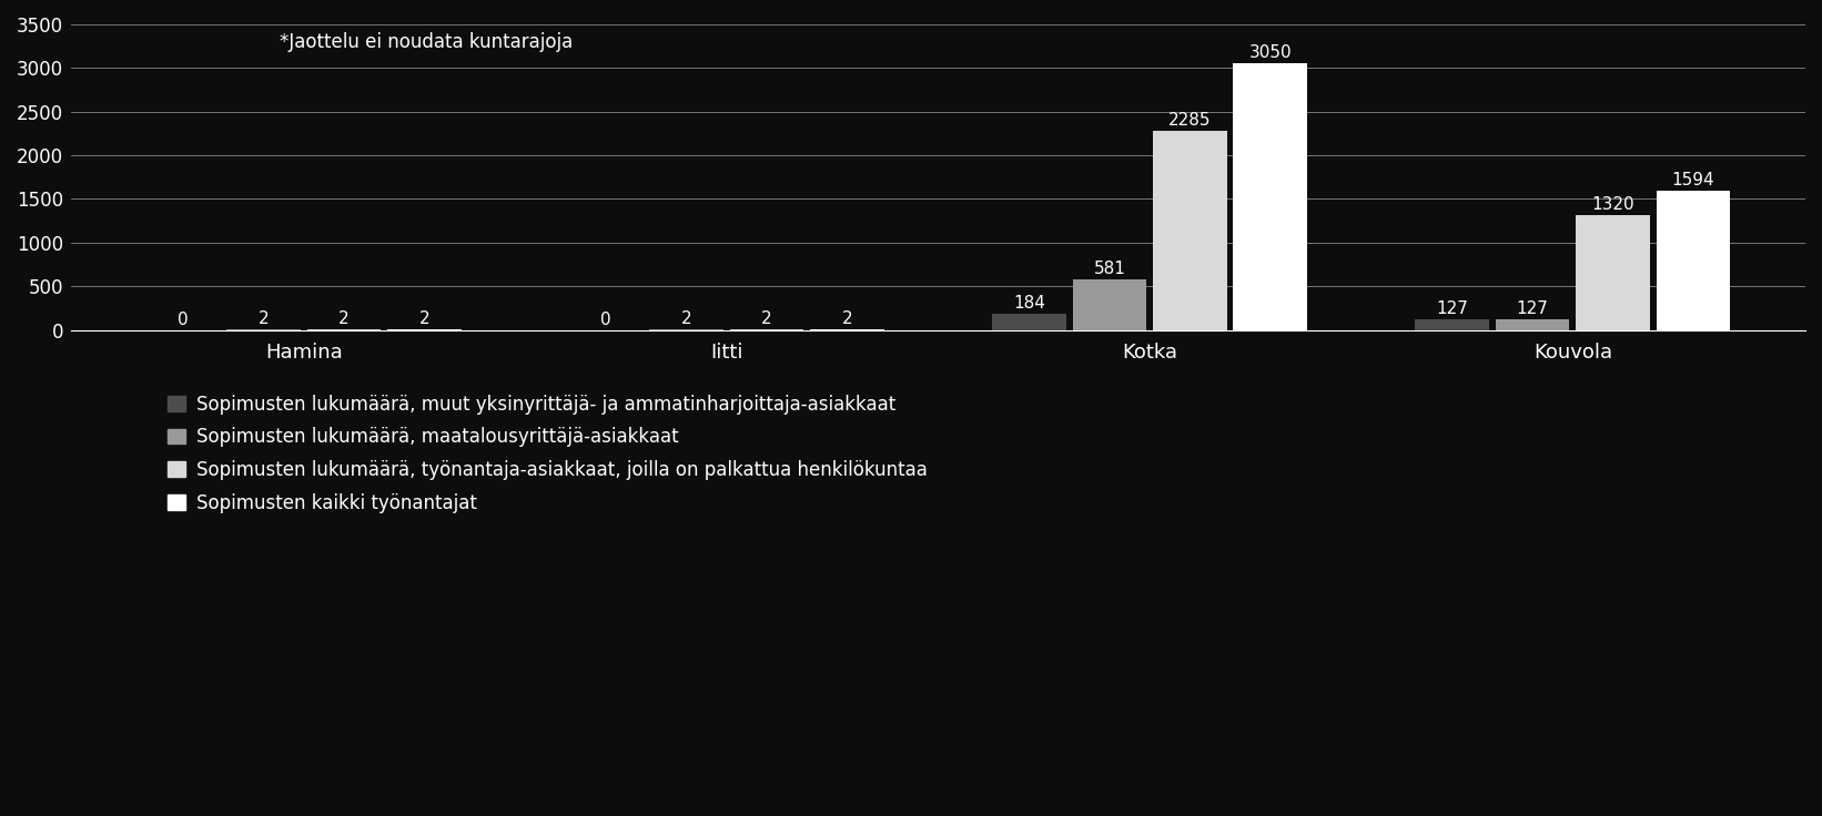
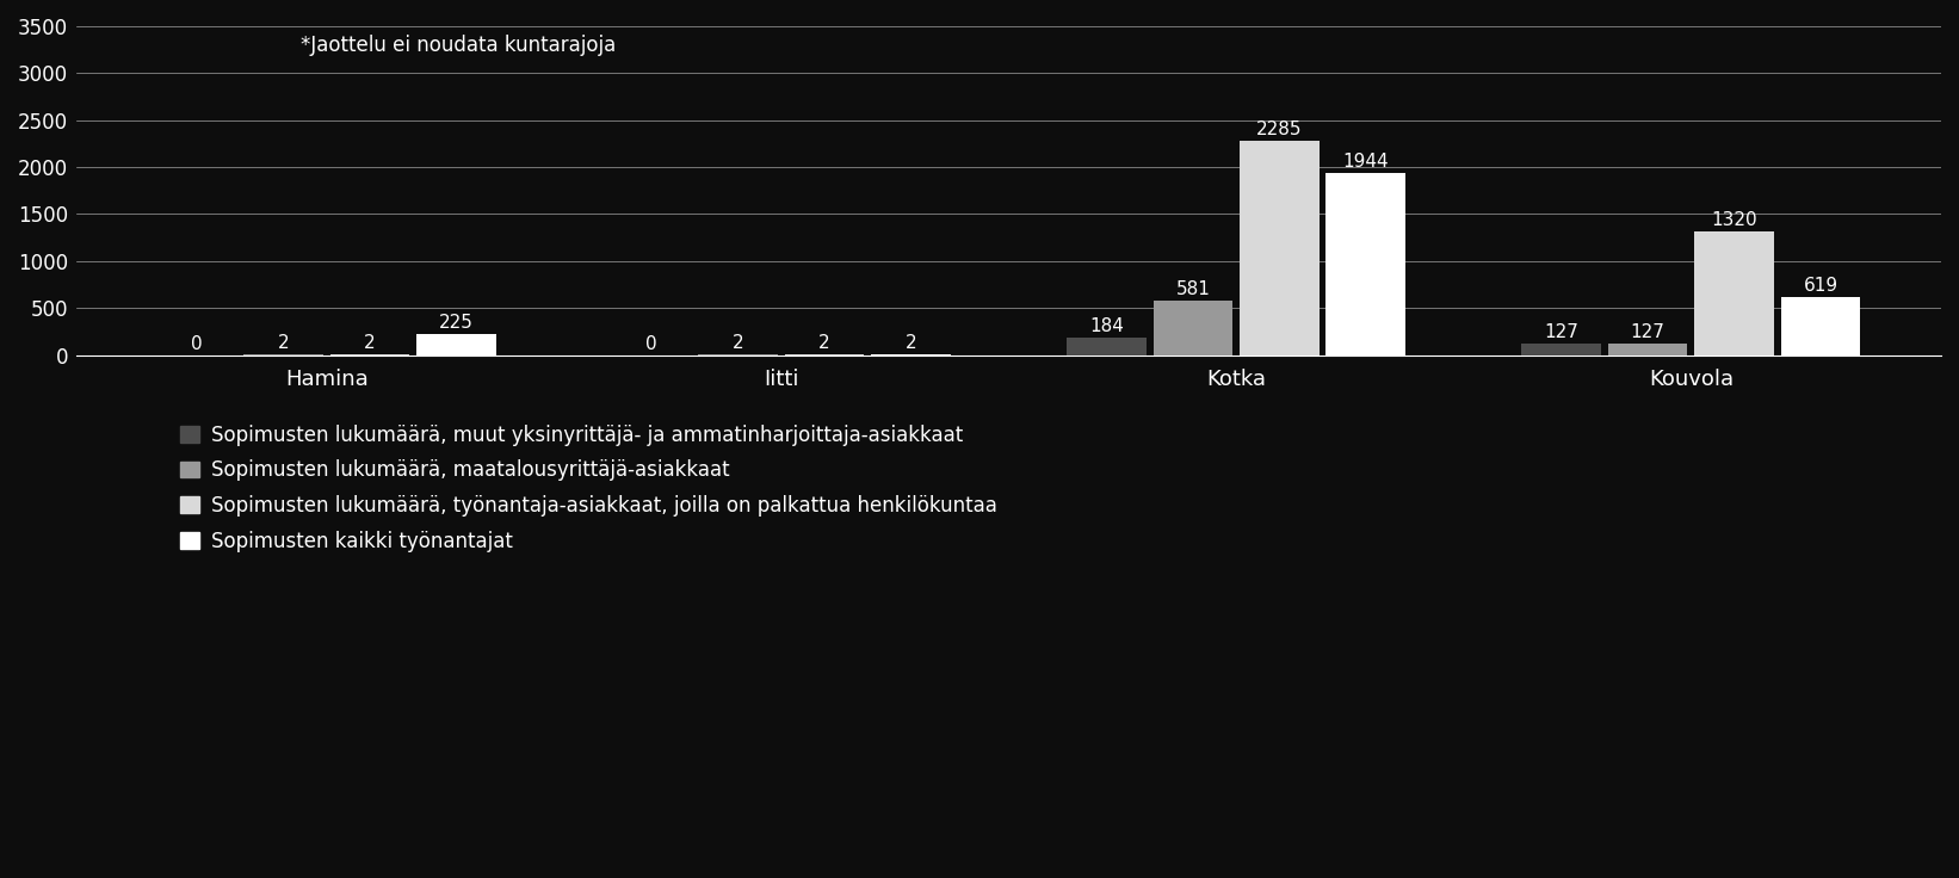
Sopimusten kaikki työnantajat/Hamina: 2 -> 225
Sopimusten kaikki työnantajat/Kotka: 3050 -> 1944
Sopimusten kaikki työnantajat/Kouvola: 1594 -> 619
